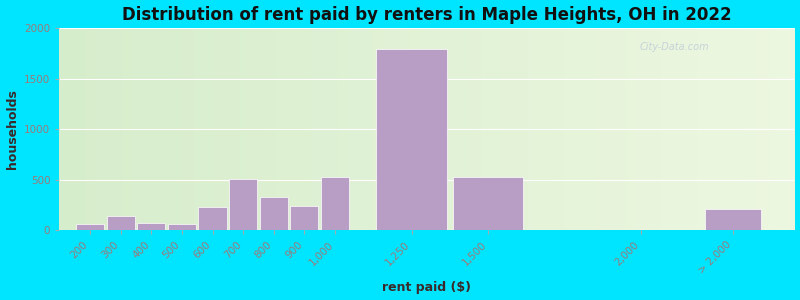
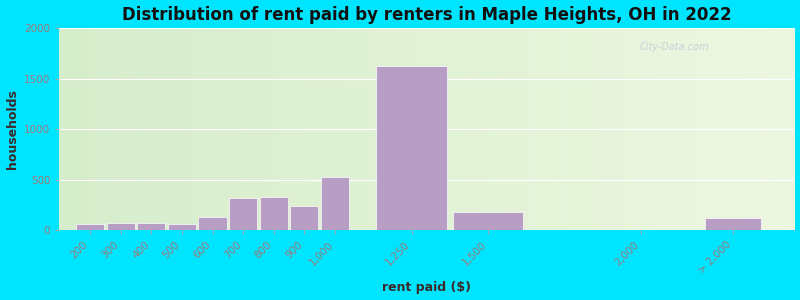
300: 140 -> 80
600: 230 -> 130
700: 510 -> 320
1,250: 1790 -> 1620
1,500: 530 -> 180
> 2,000: 210 -> 120
